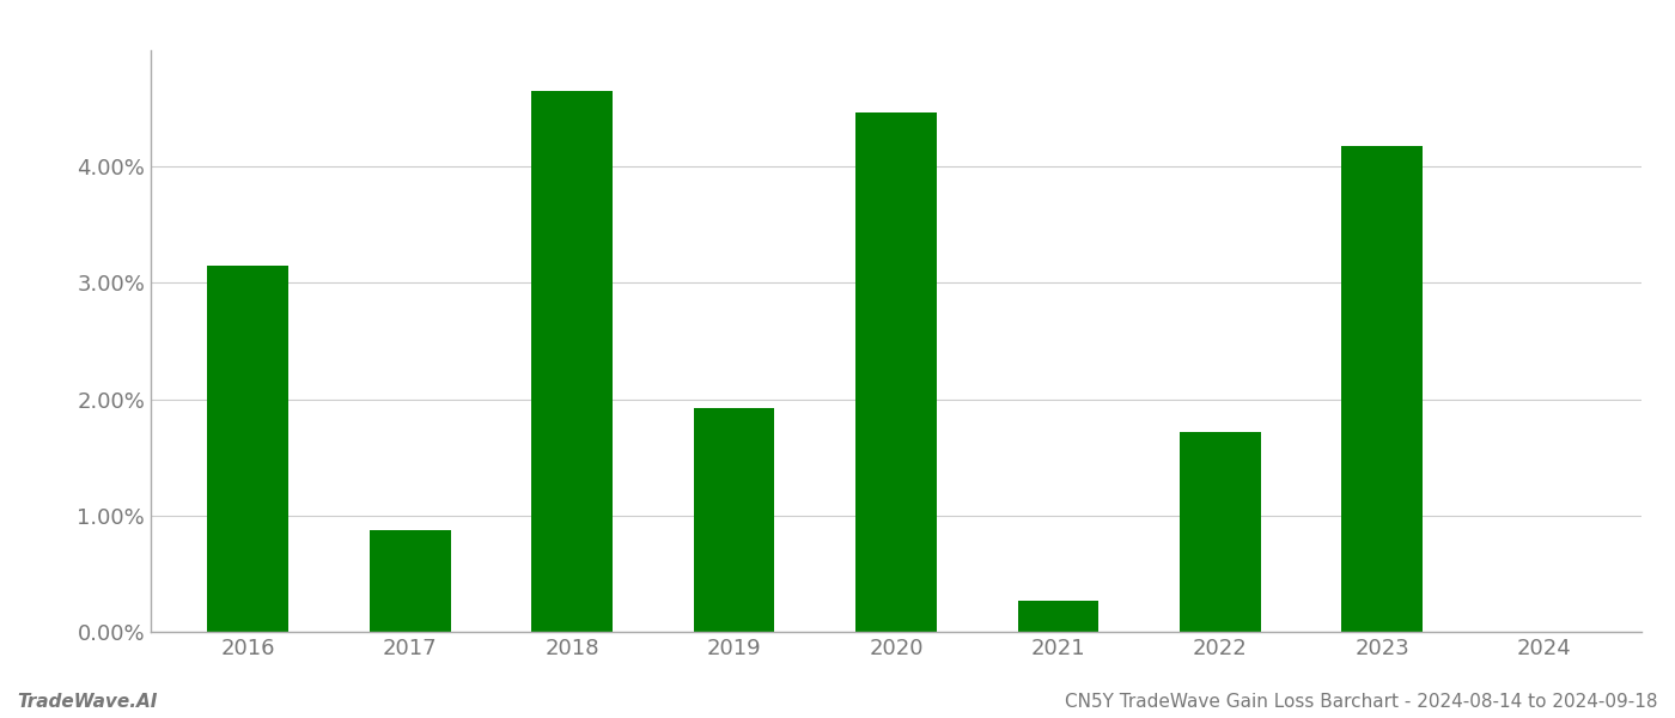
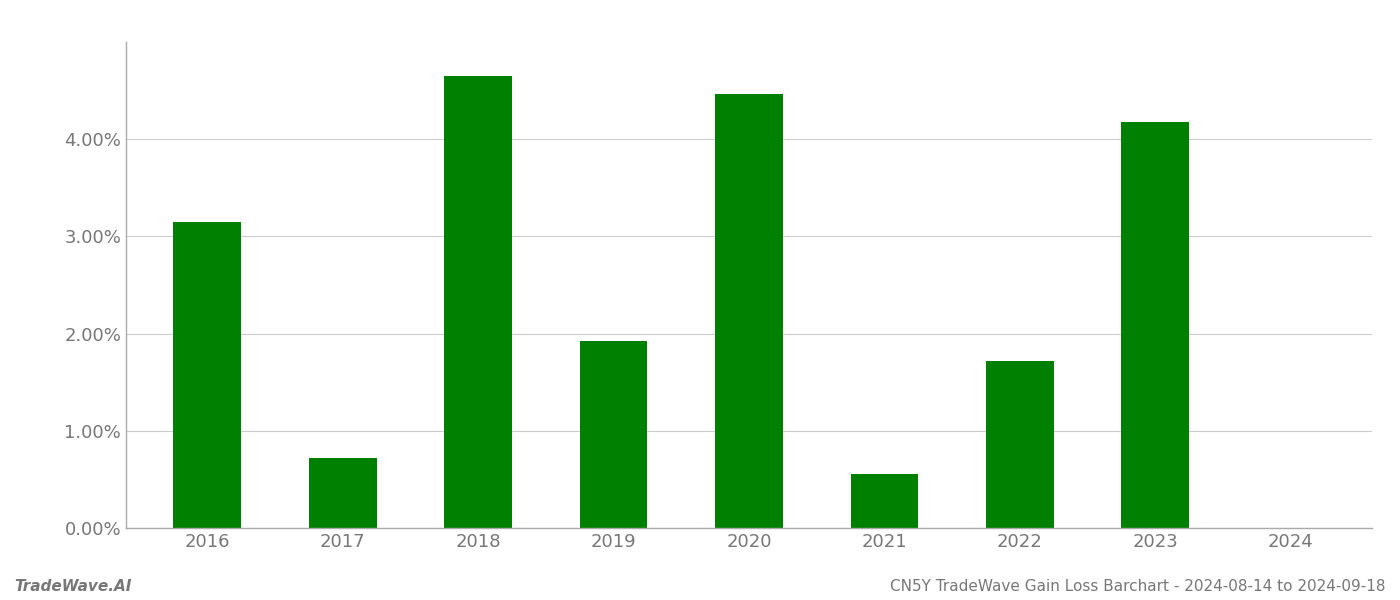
2017: 0.87% -> 0.72%
2021: 0.27% -> 0.56%
